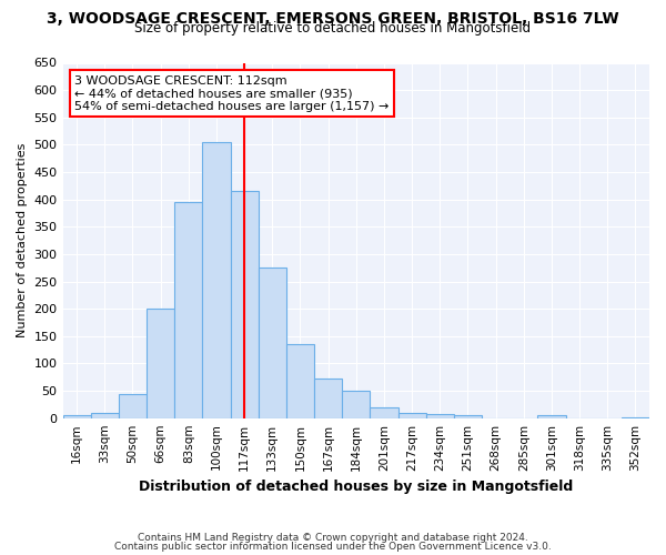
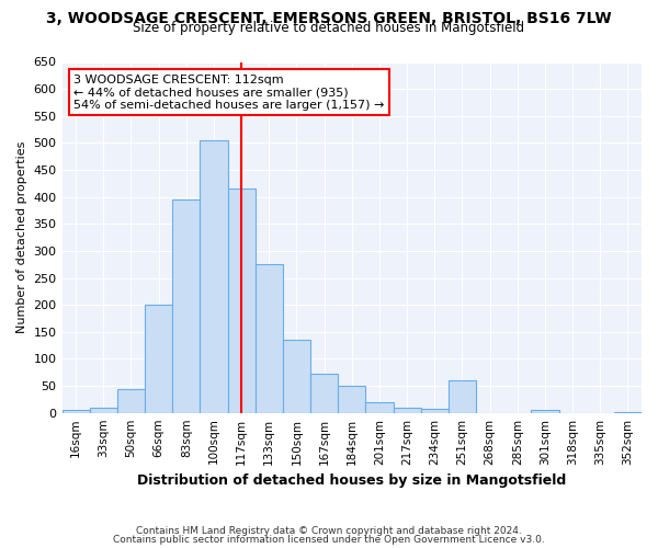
251sqm: 5 -> 60
